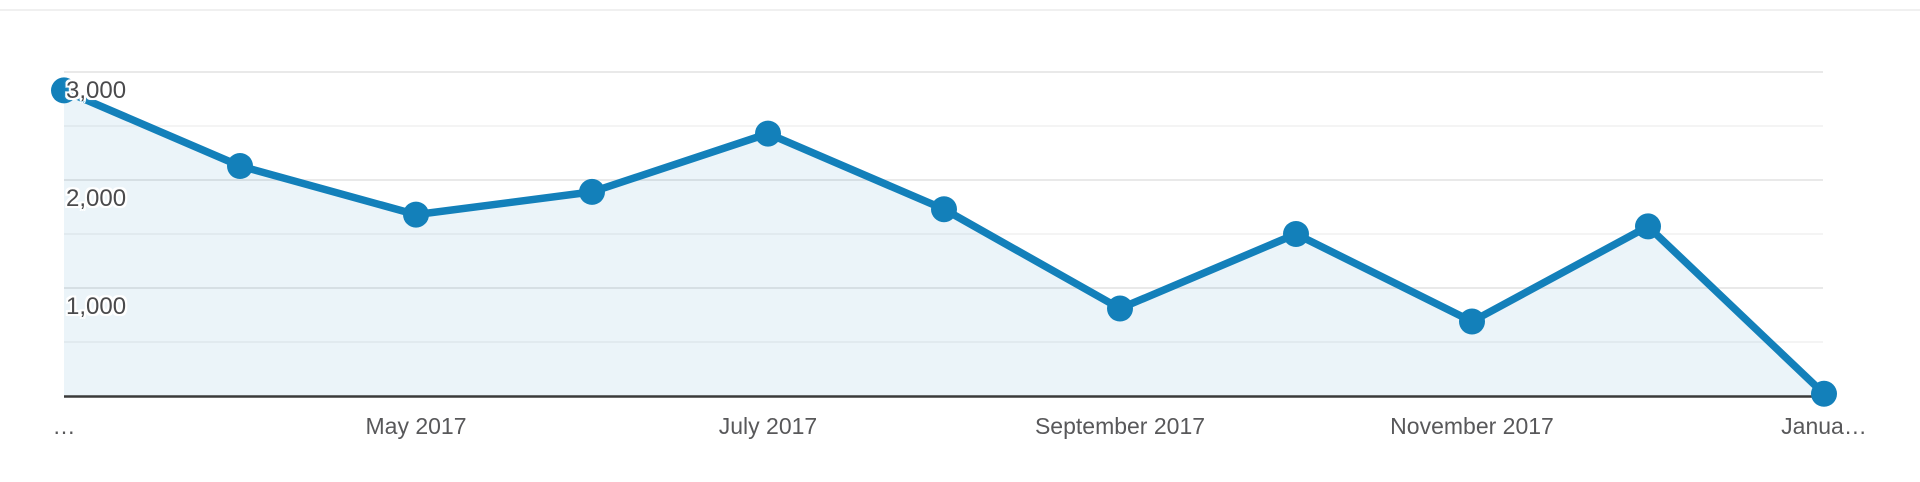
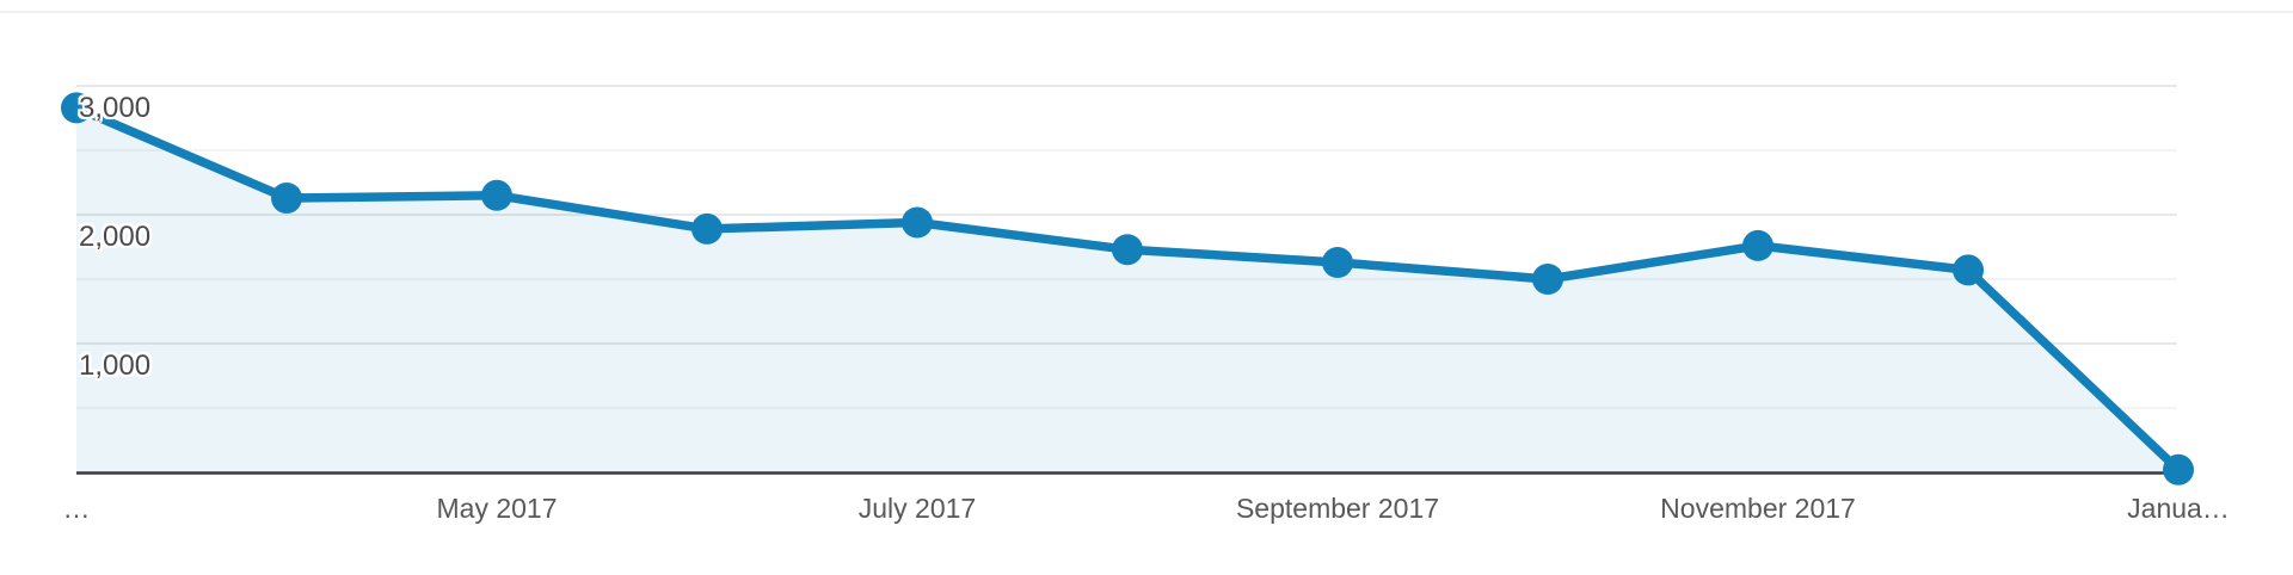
May 2017: 1680 -> 2150
July 2017: 2430 -> 1940
September 2017: 810 -> 1630
November 2017: 690 -> 1760
